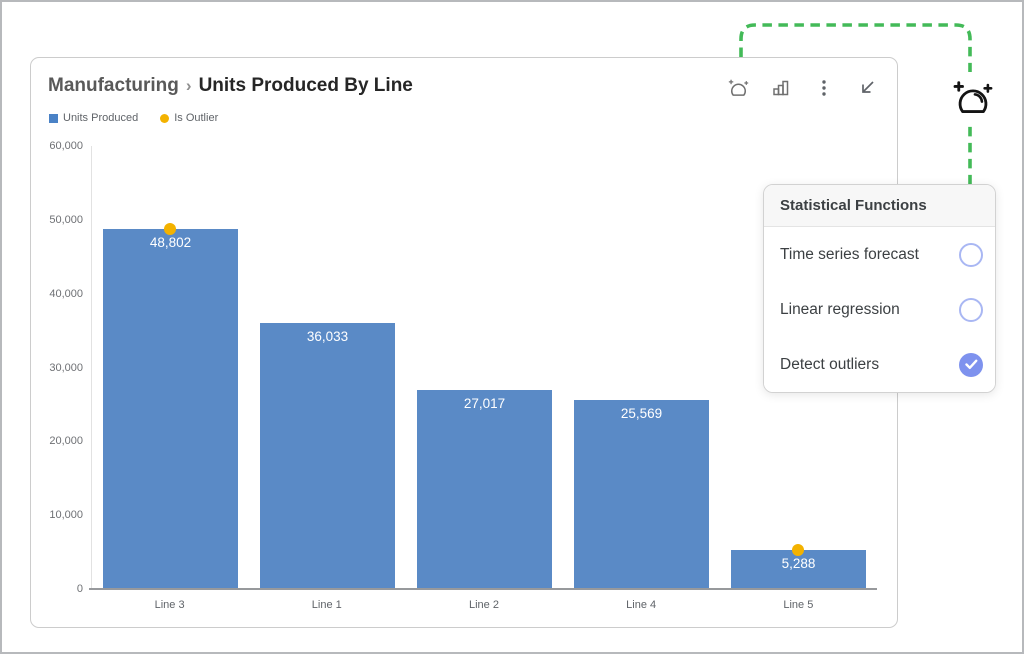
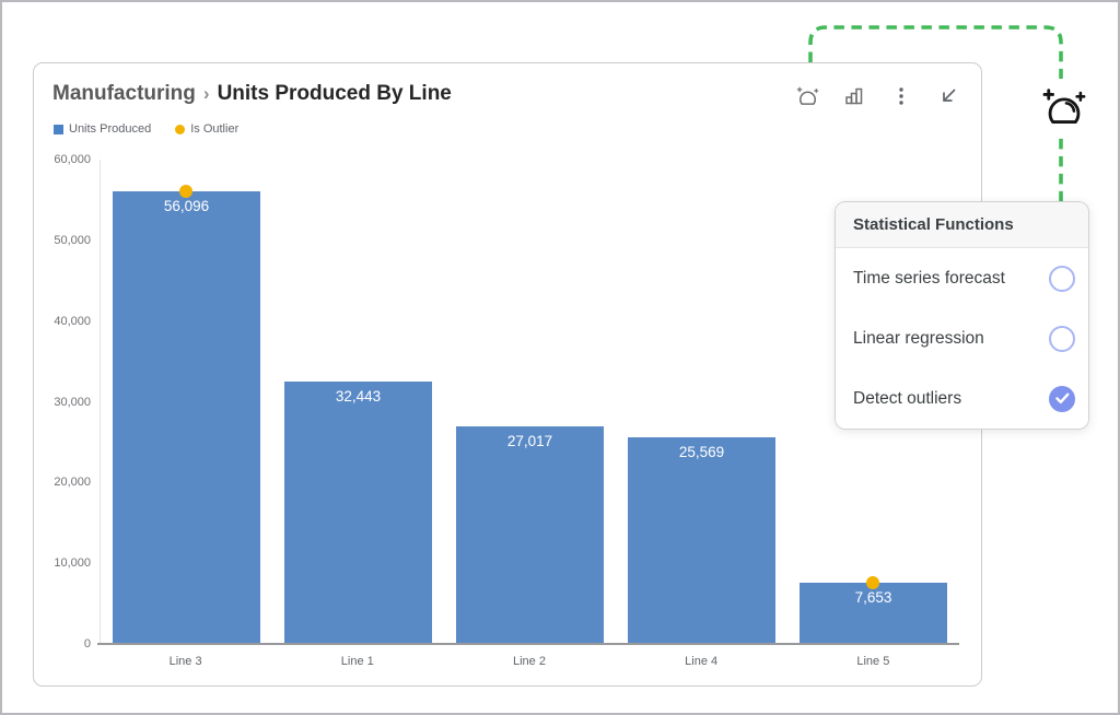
Line 3: 48,802 -> 56,096
Line 1: 36,033 -> 32,443
Line 5: 5,288 -> 7,653
